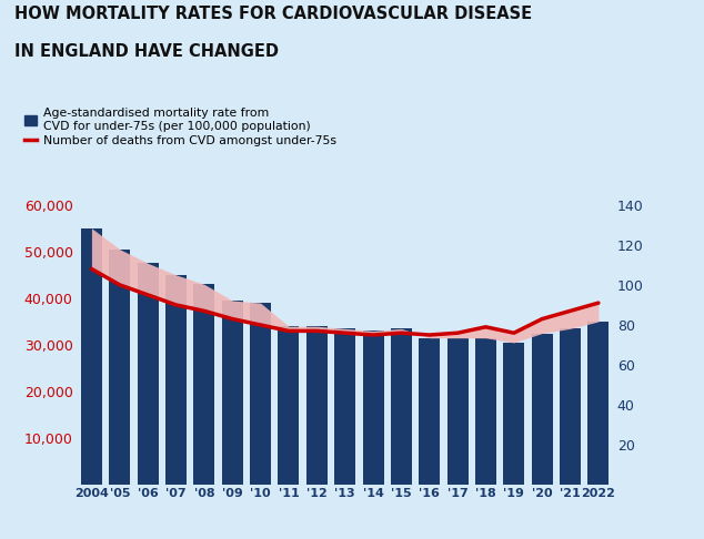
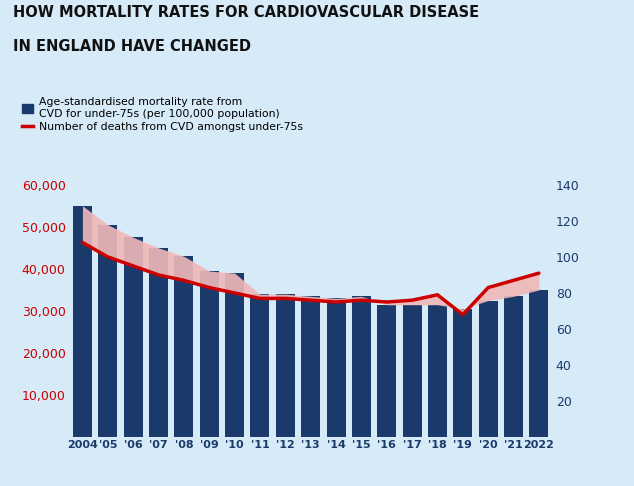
Number of deaths from CVD amongst under-75s/'19: 76 -> 68
